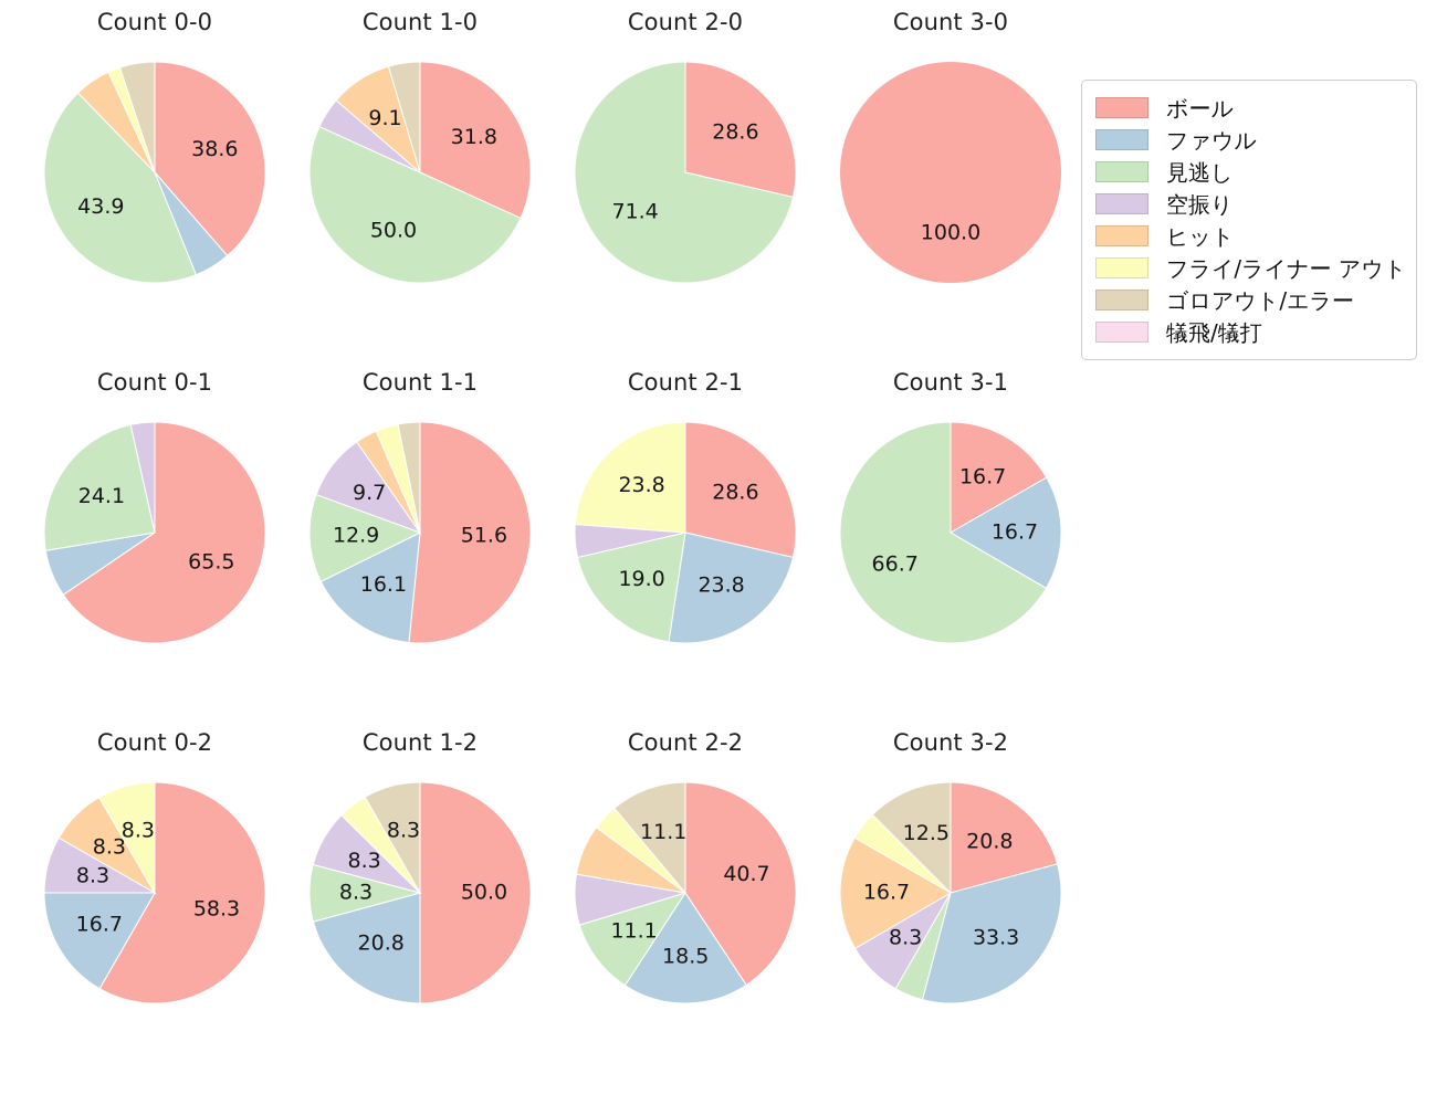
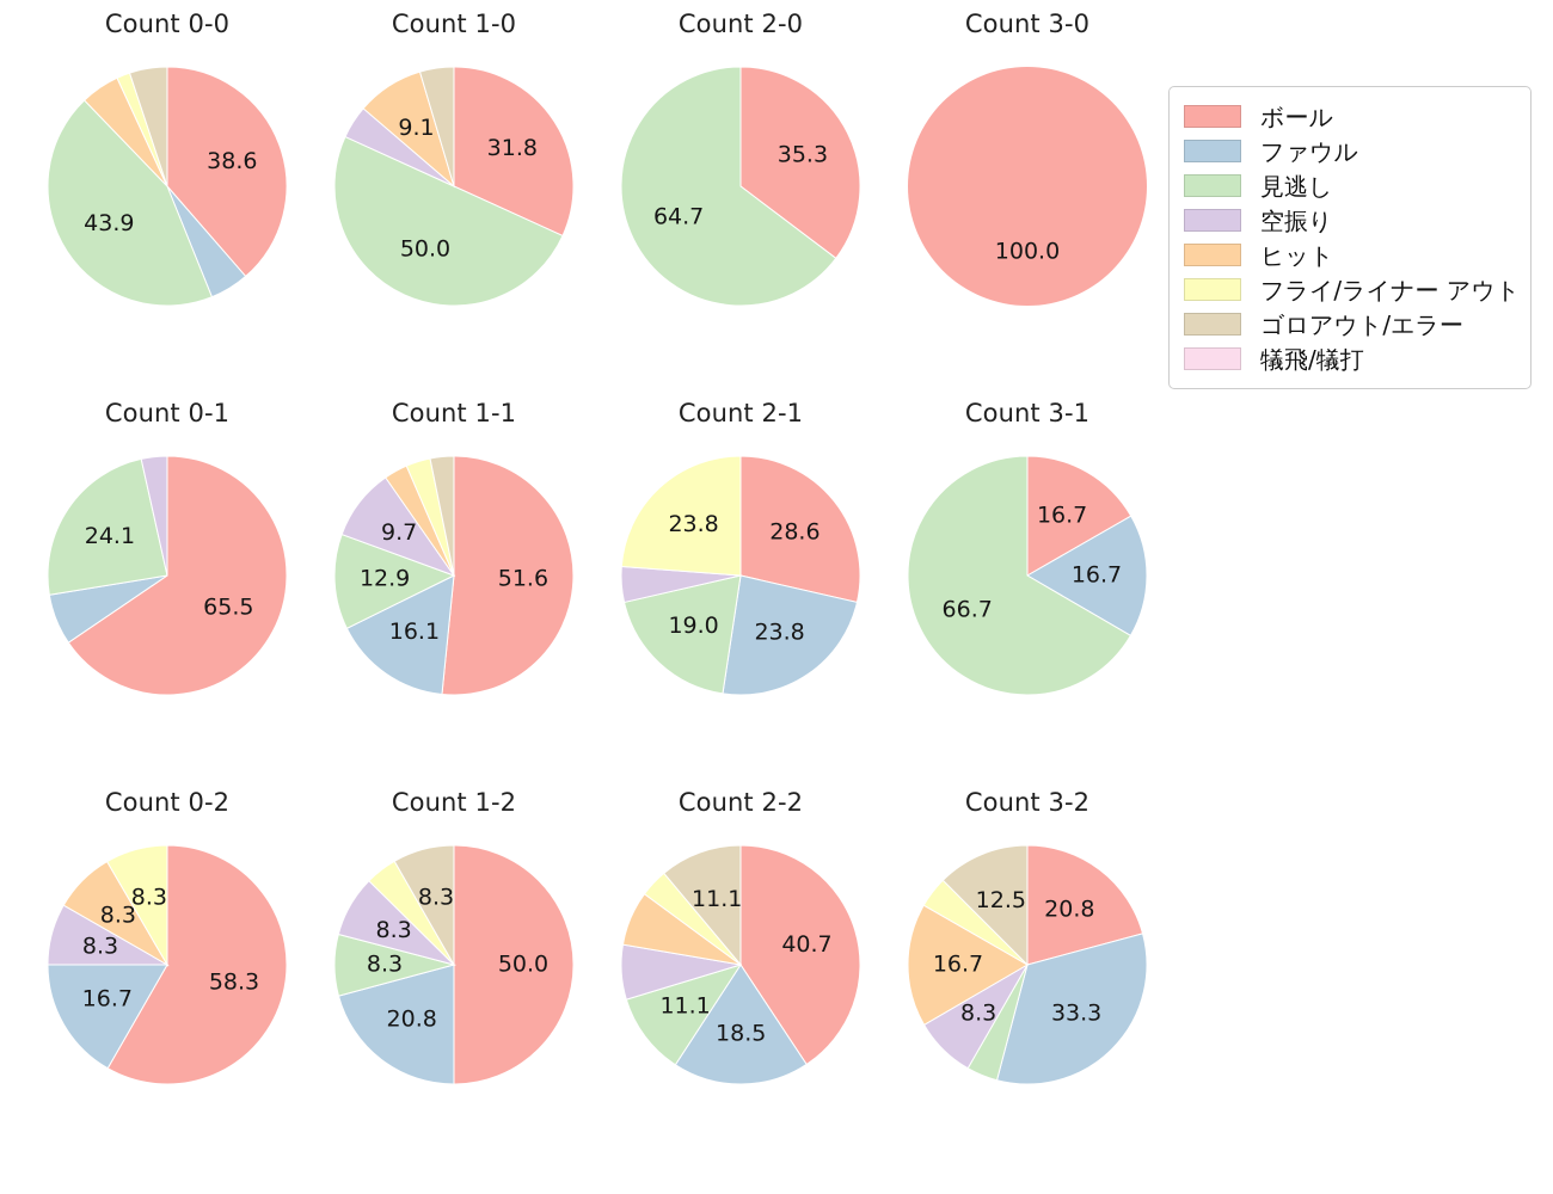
Count 2-0/ボール: 28.6 -> 35.3
Count 2-0/見逃し: 71.4 -> 64.7
